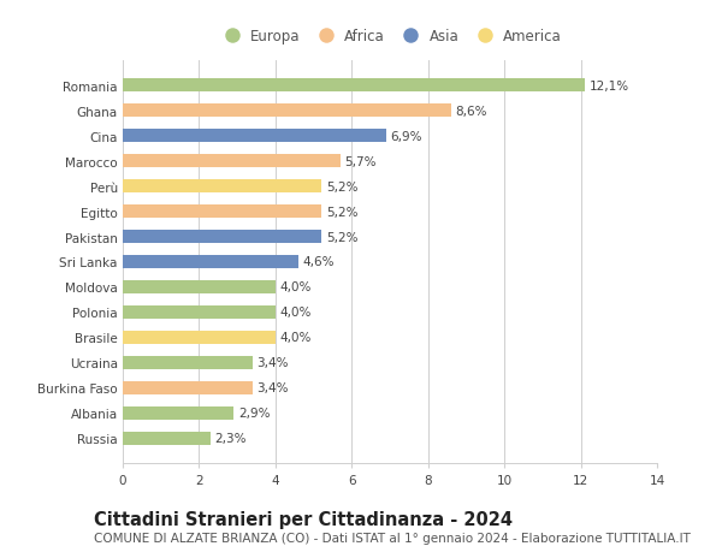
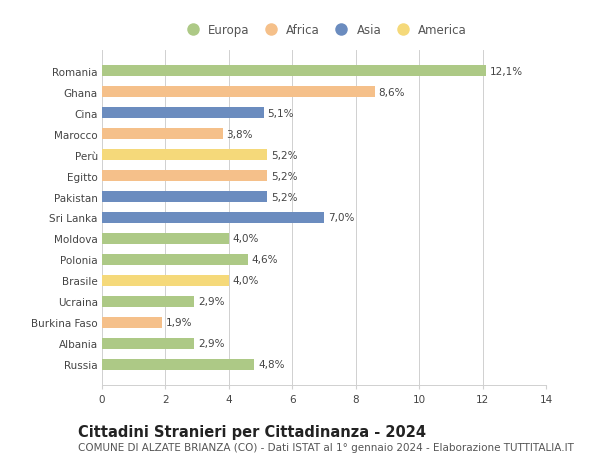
Cina: 6,9% -> 5,1%
Marocco: 5,7% -> 3,8%
Sri Lanka: 4,6% -> 7,0%
Polonia: 4,0% -> 4,6%
Ucraina: 3,4% -> 2,9%
Burkina Faso: 3,4% -> 1,9%
Russia: 2,3% -> 4,8%
